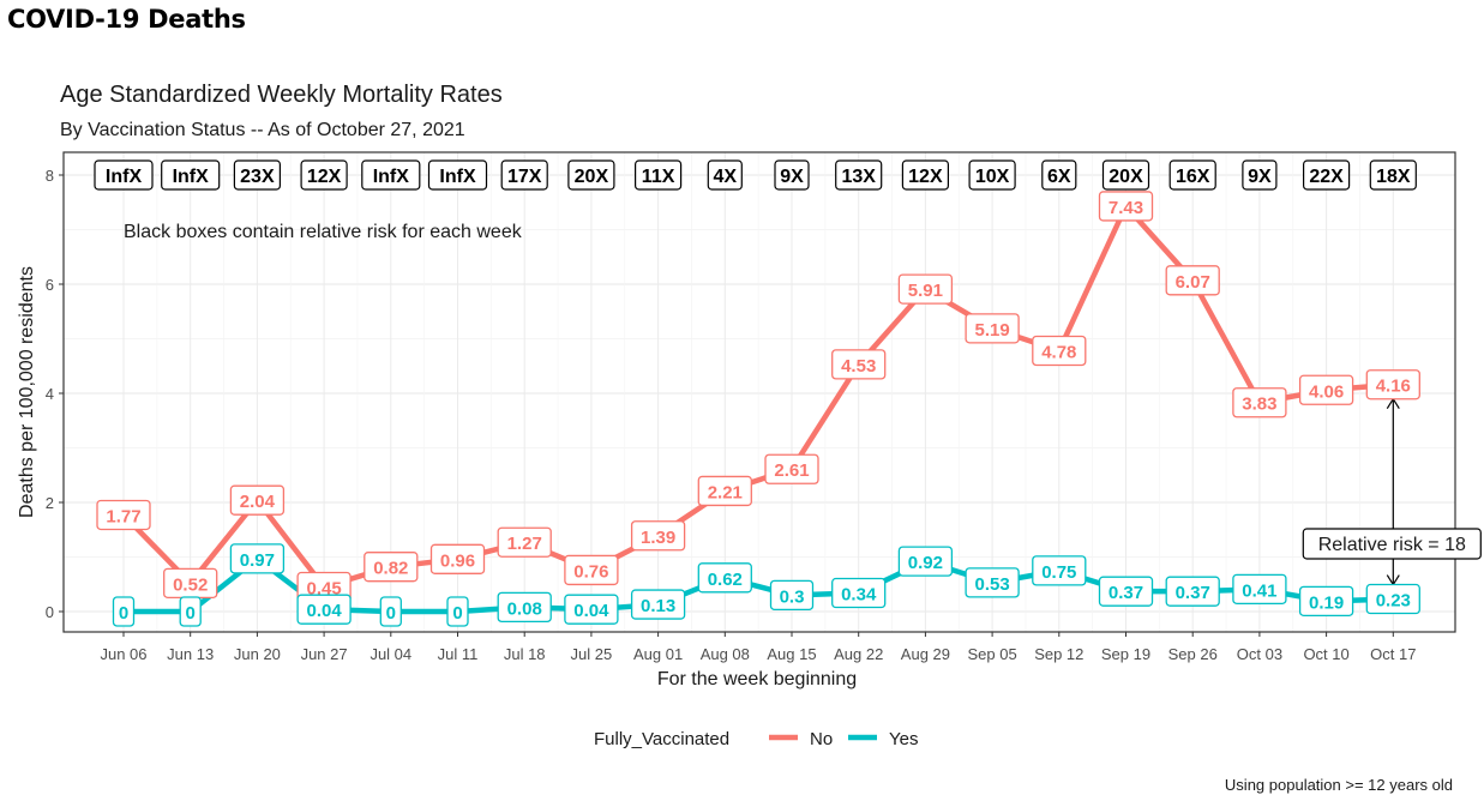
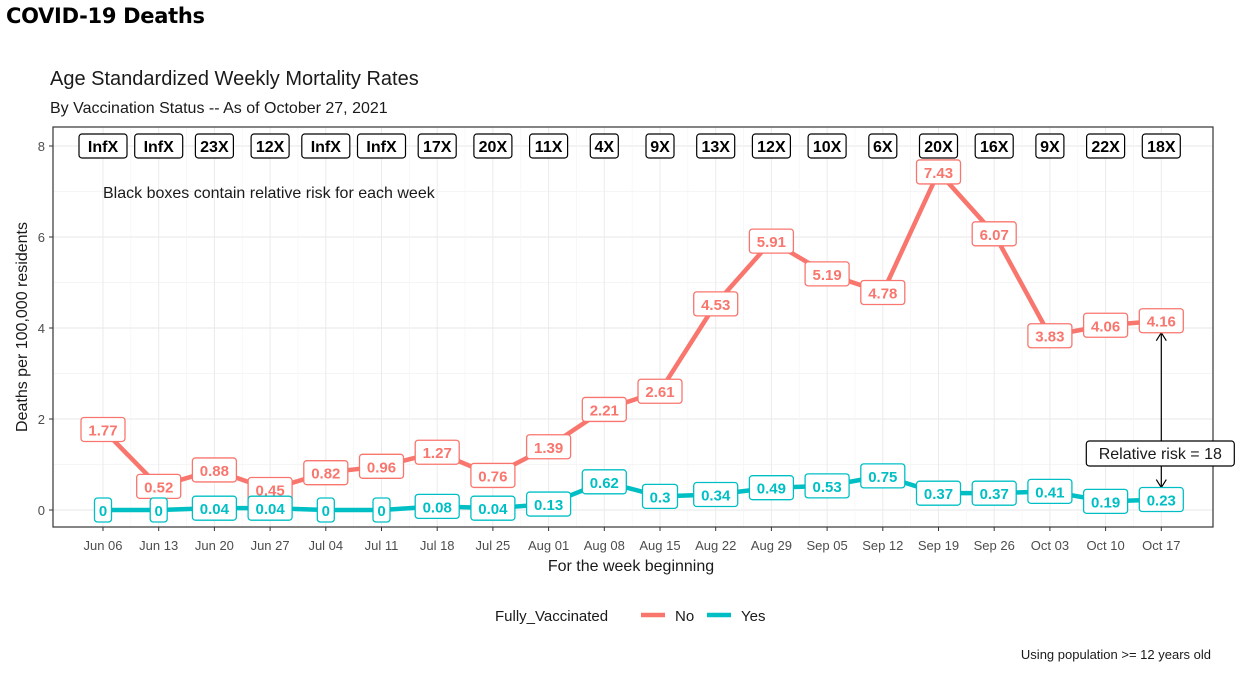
No/Jun 20: 2.04 -> 0.88
Yes/Jun 20: 0.97 -> 0.04
Yes/Aug 29: 0.92 -> 0.49
